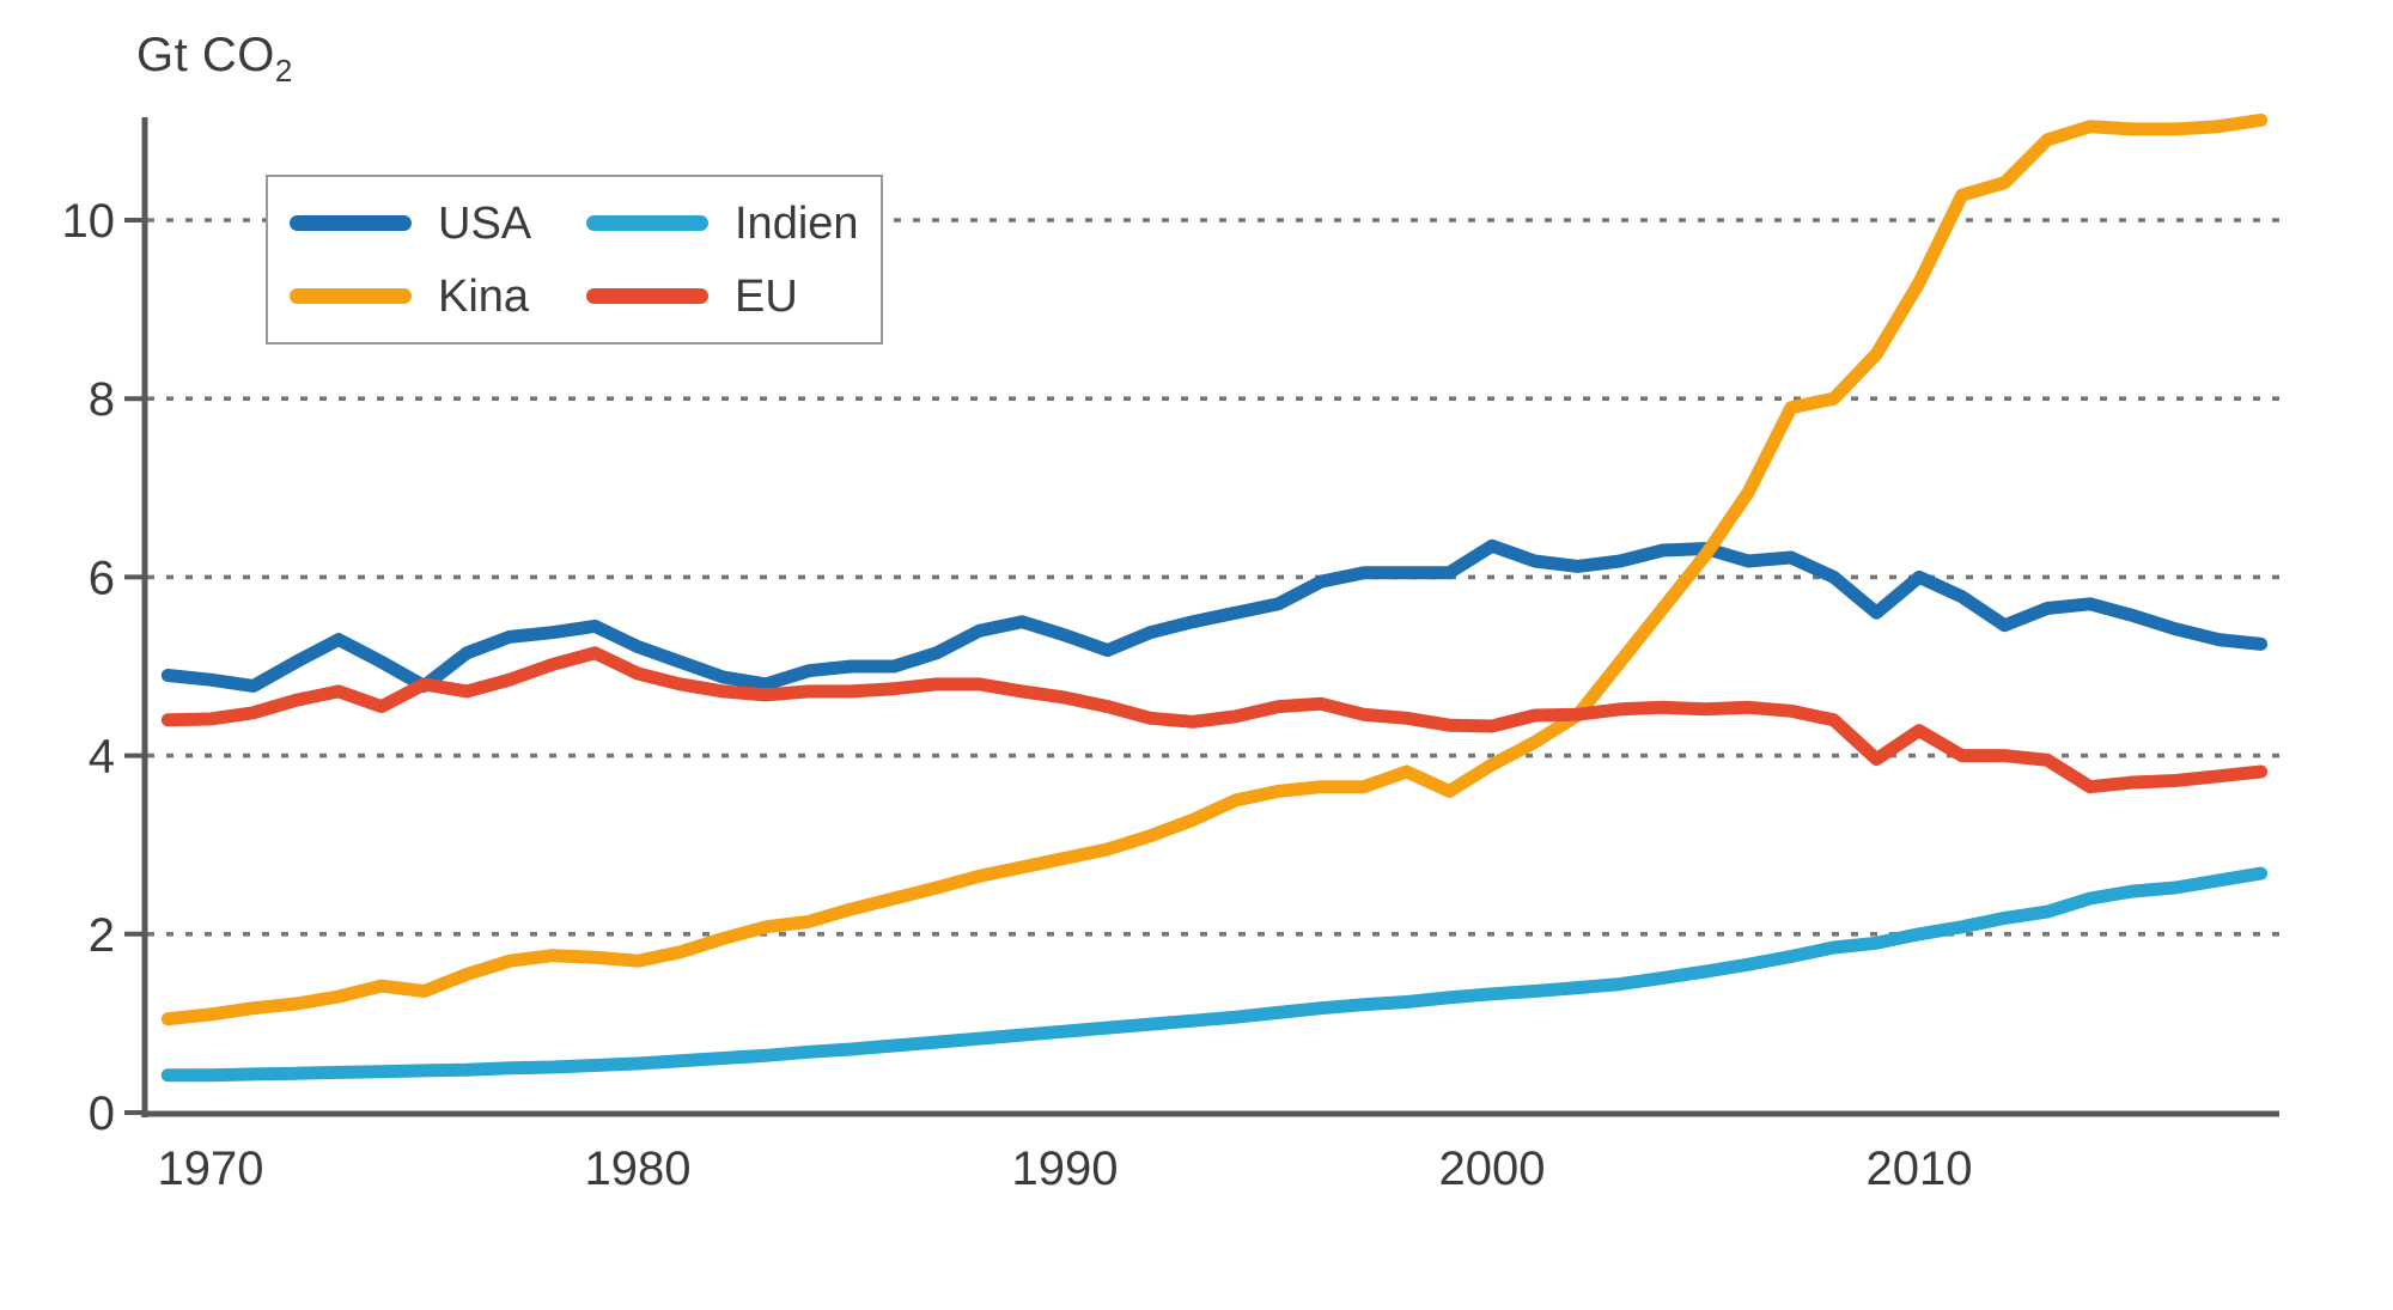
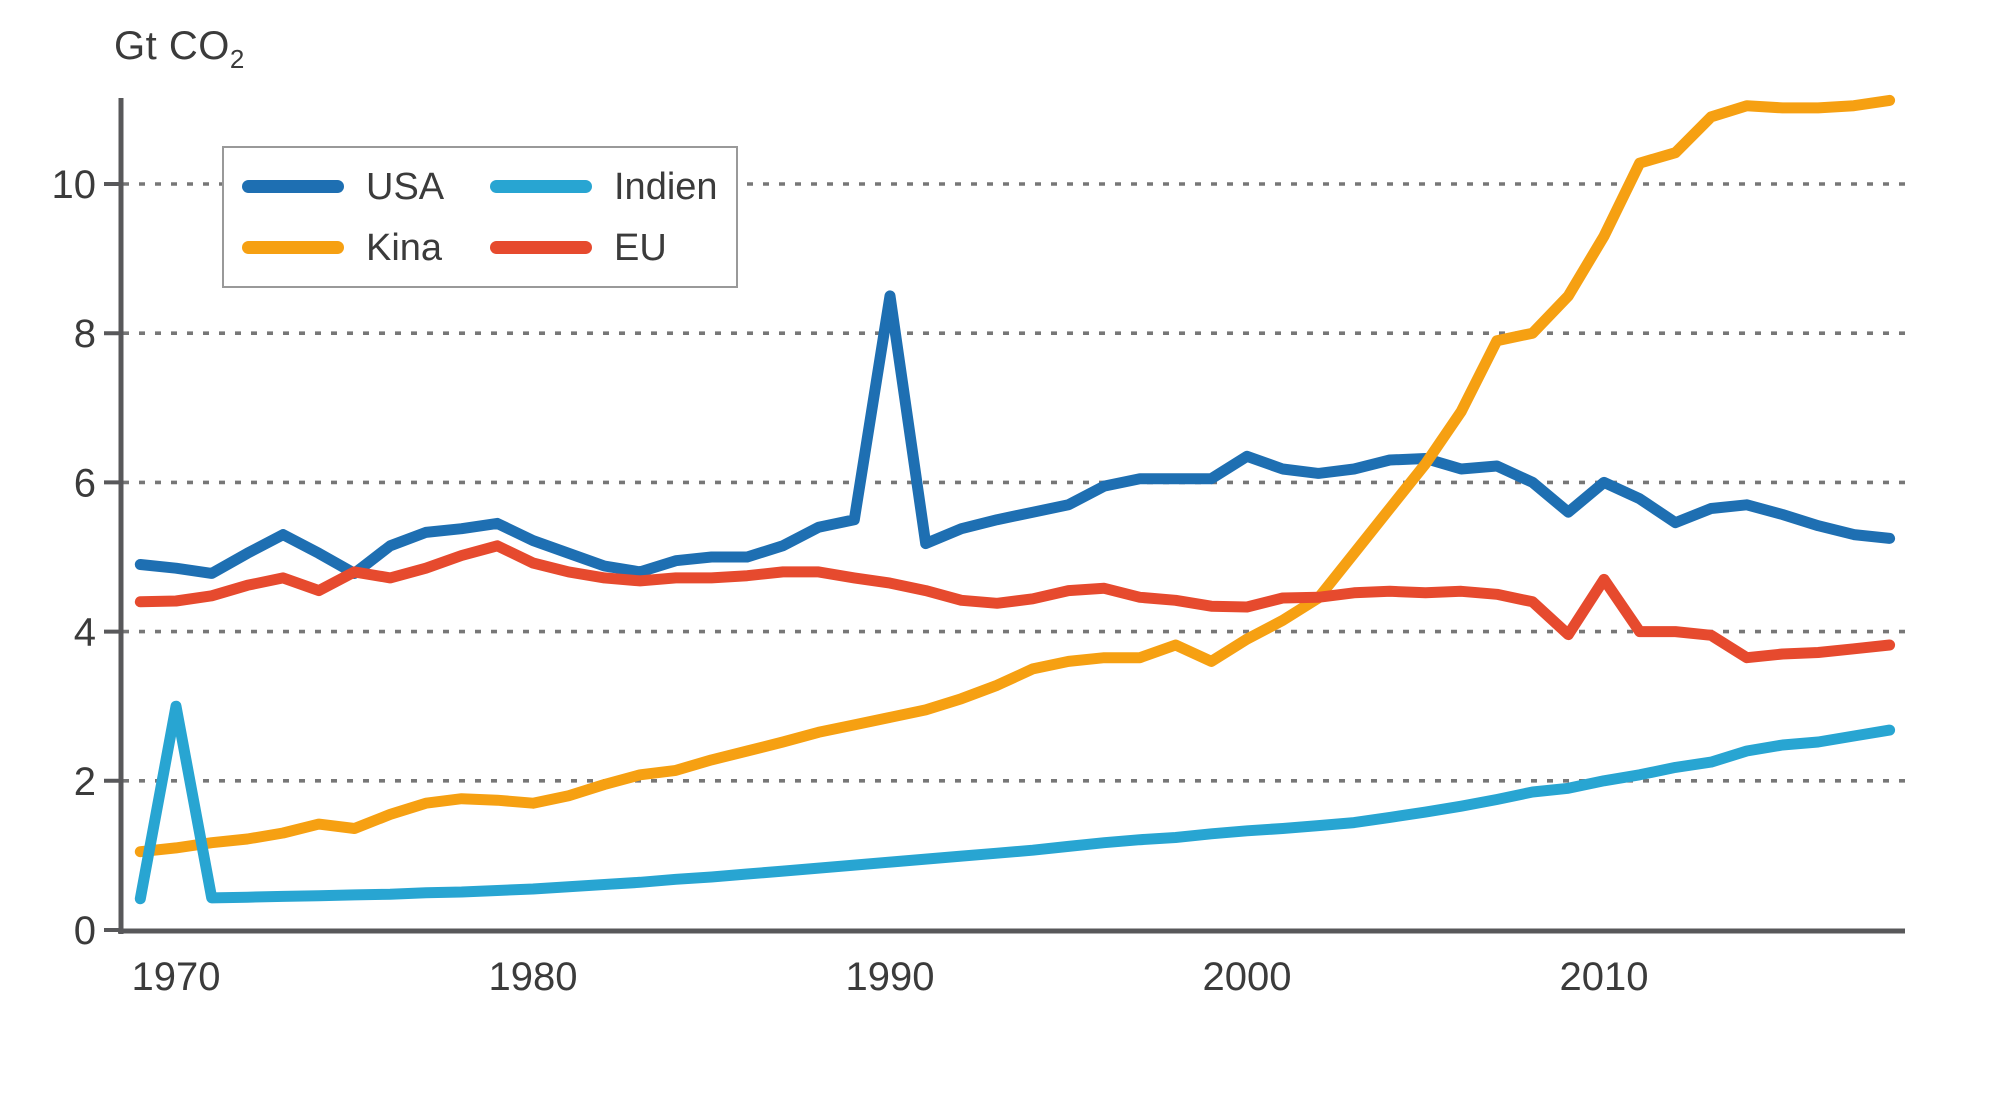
Indien/1970: 0.4 -> 3.0
USA/1990: 5.3 -> 8.5
EU/2010: 4.3 -> 4.7
